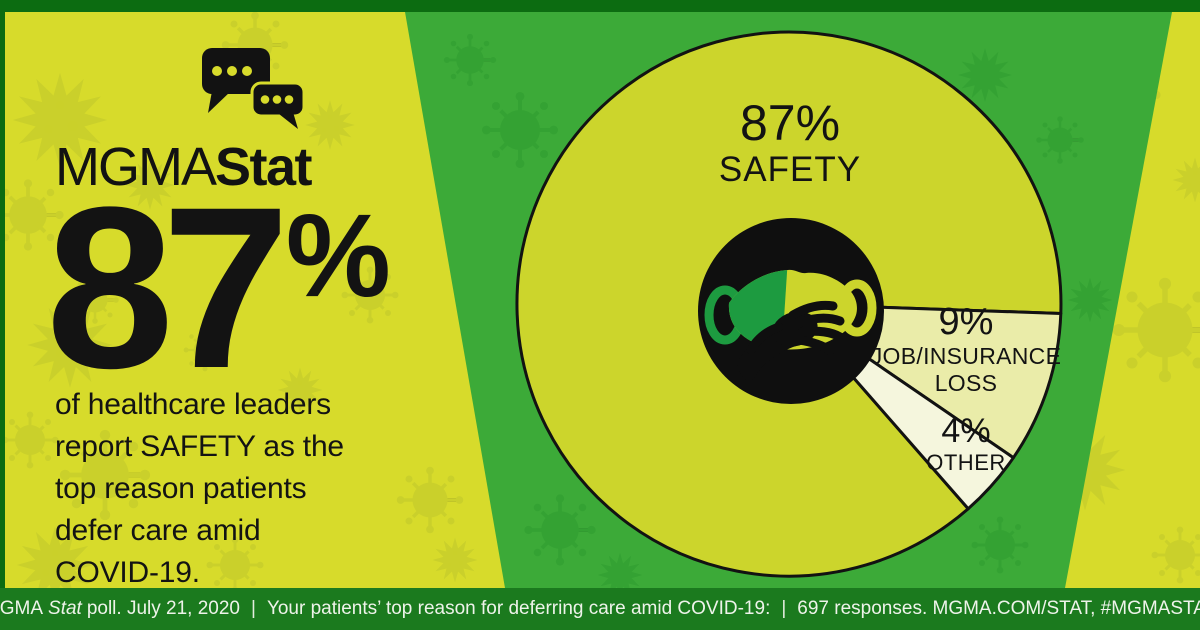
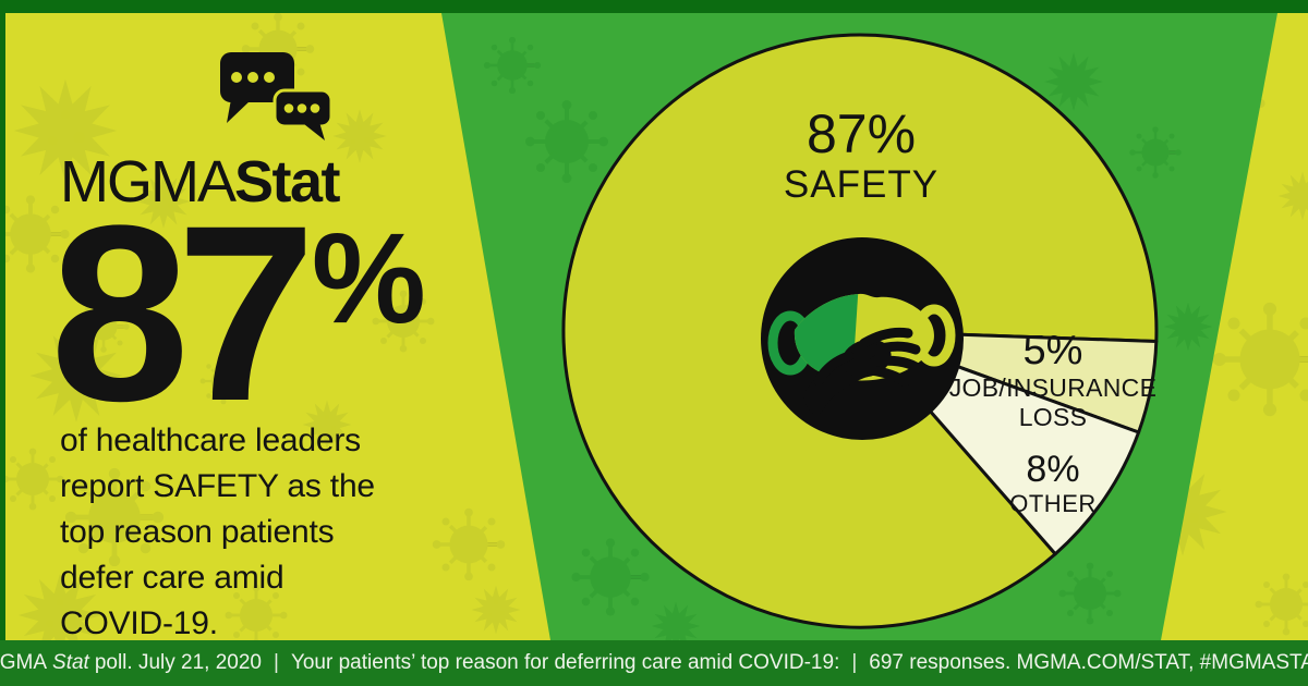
JOB/INSURANCE LOSS: 9% -> 5%
OTHER: 4% -> 8%
